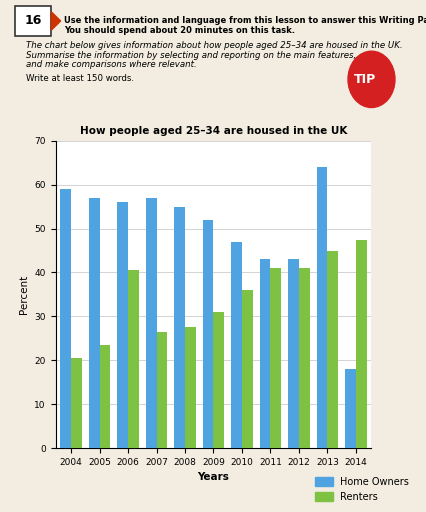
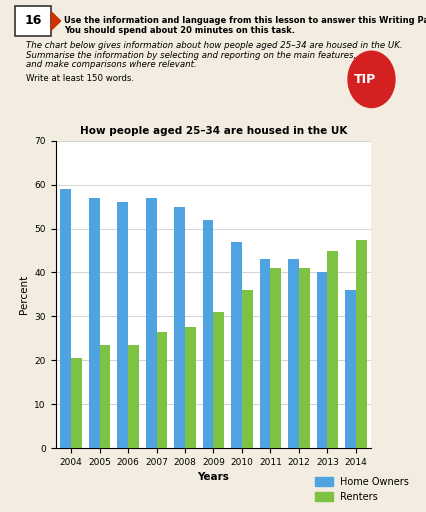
Renters/2006: 40.5 -> 23.5
Home Owners/2013: 64 -> 40
Home Owners/2014: 18 -> 36
